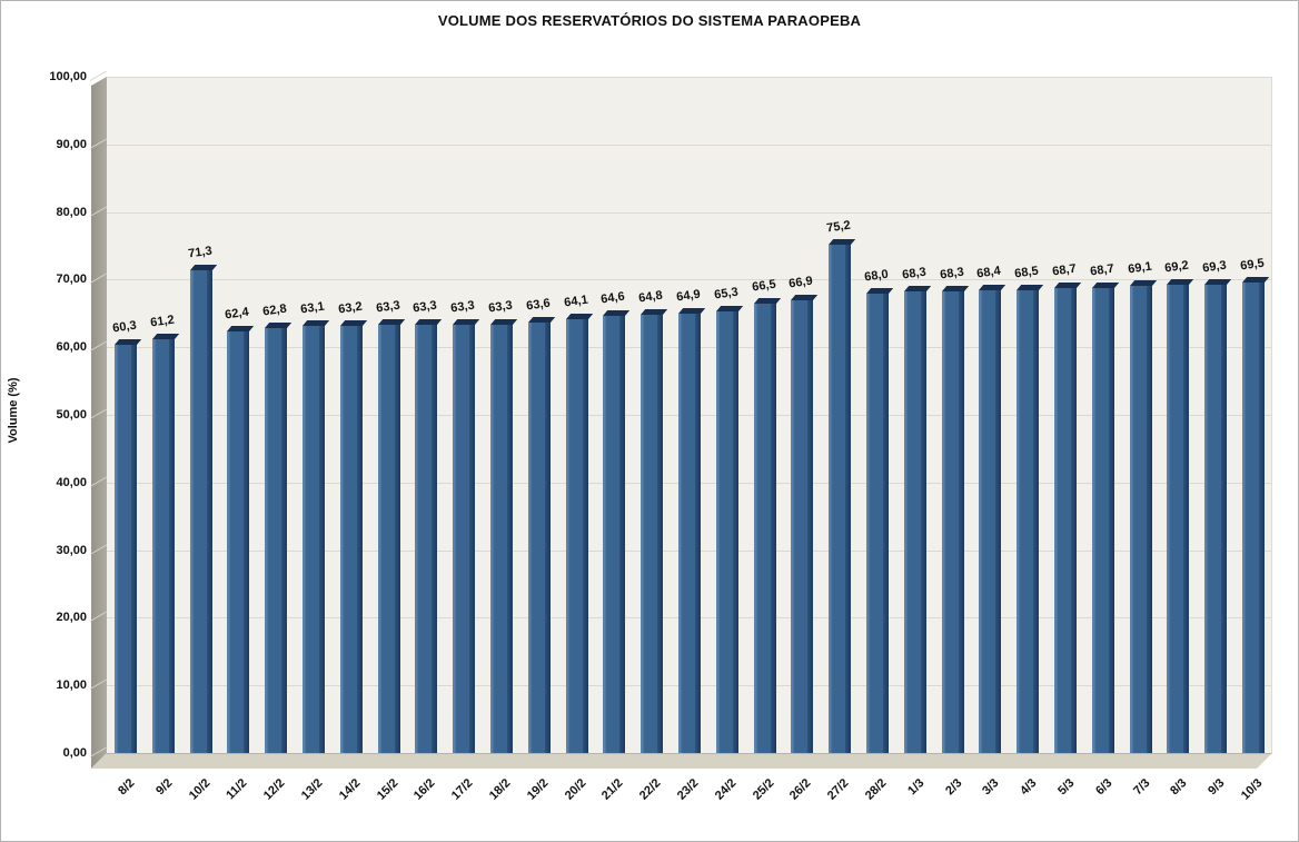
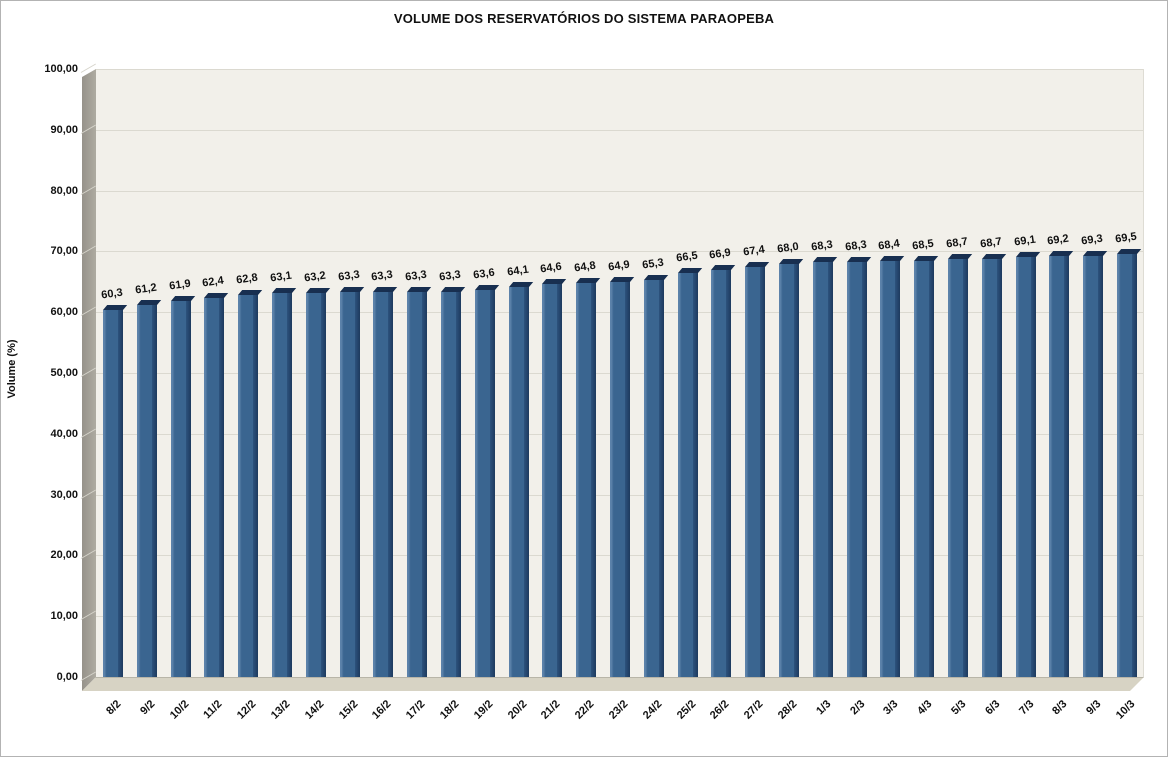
10/2: 71,3 -> 61,9
27/2: 75,2 -> 67,4
